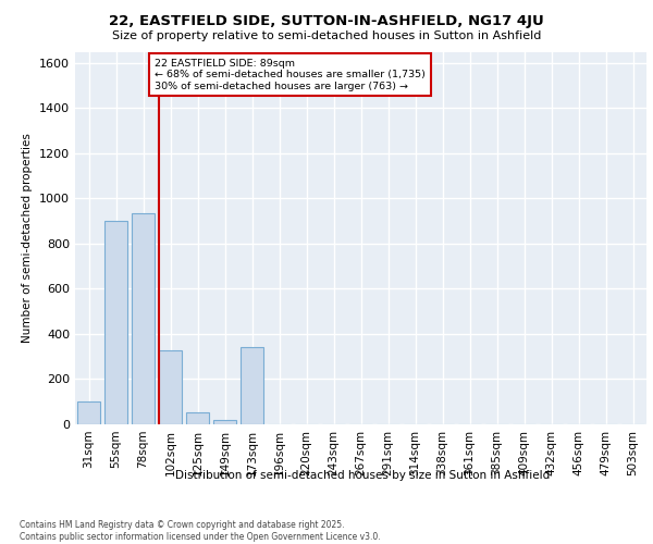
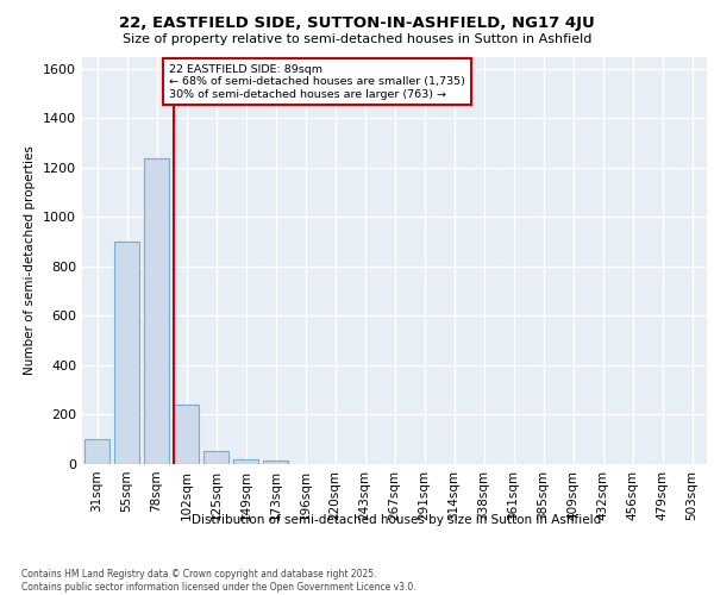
78sqm: 935 -> 1240
102sqm: 330 -> 240
173sqm: 340 -> 15
